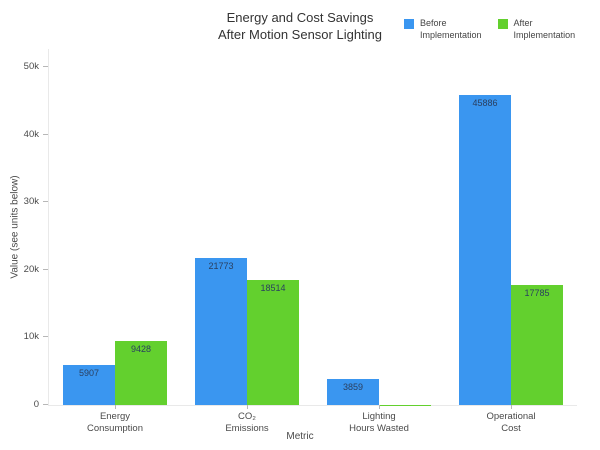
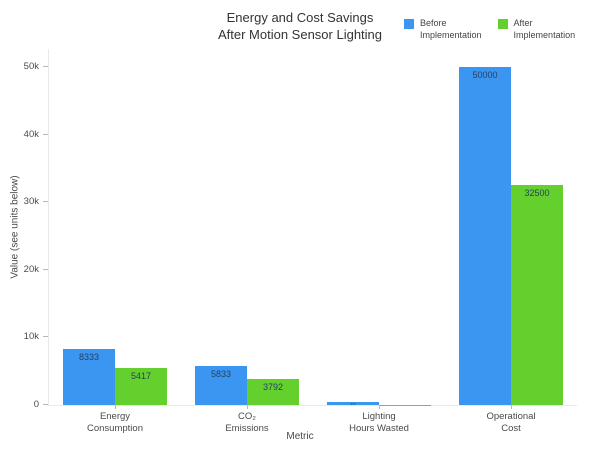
Before Implementation/Energy Consumption: 5907 -> 8333
After Implementation/Energy Consumption: 9428 -> 5417
Before Implementation/CO₂ Emissions: 21773 -> 5833
After Implementation/CO₂ Emissions: 18514 -> 3792
Before Implementation/Lighting Hours Wasted: 3859 -> 375
Before Implementation/Operational Cost: 45886 -> 50000
After Implementation/Operational Cost: 17785 -> 32500
